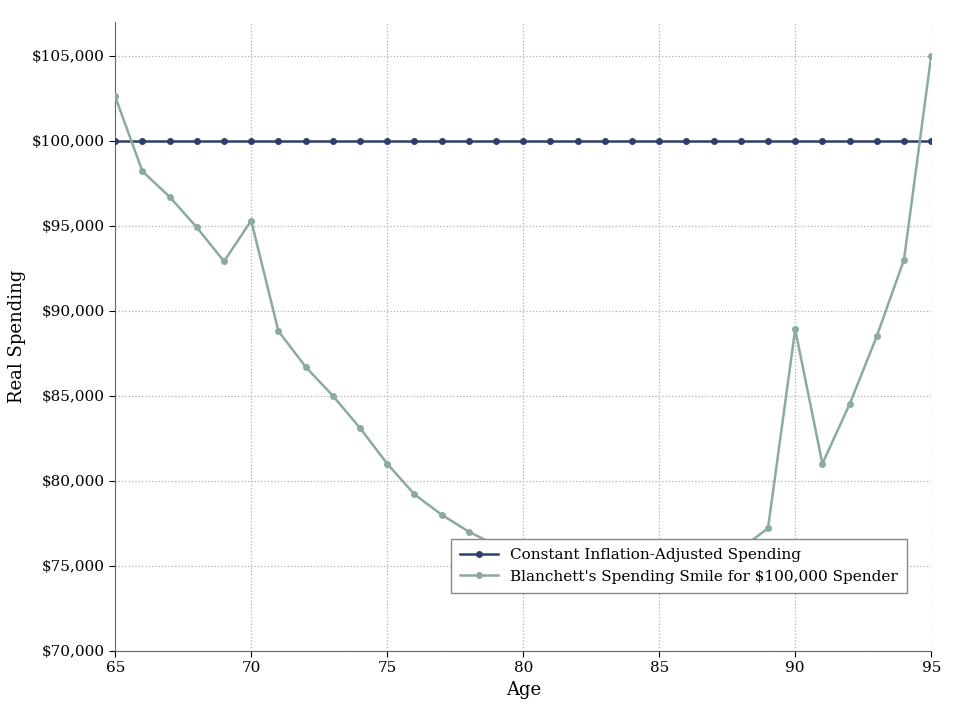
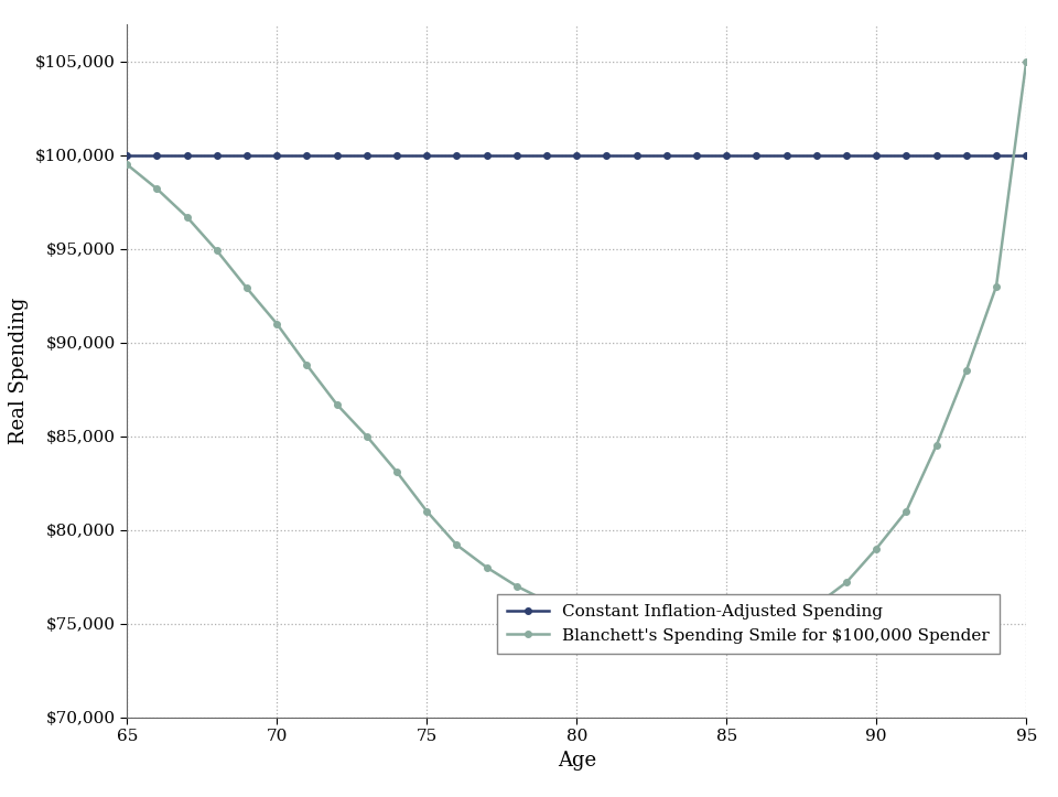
Blanchett's Spending Smile for $100,000 Spender/65: $102,600 -> $99,500
Blanchett's Spending Smile for $100,000 Spender/70: $95,300 -> $91,000
Blanchett's Spending Smile for $100,000 Spender/90: $88,900 -> $79,000
